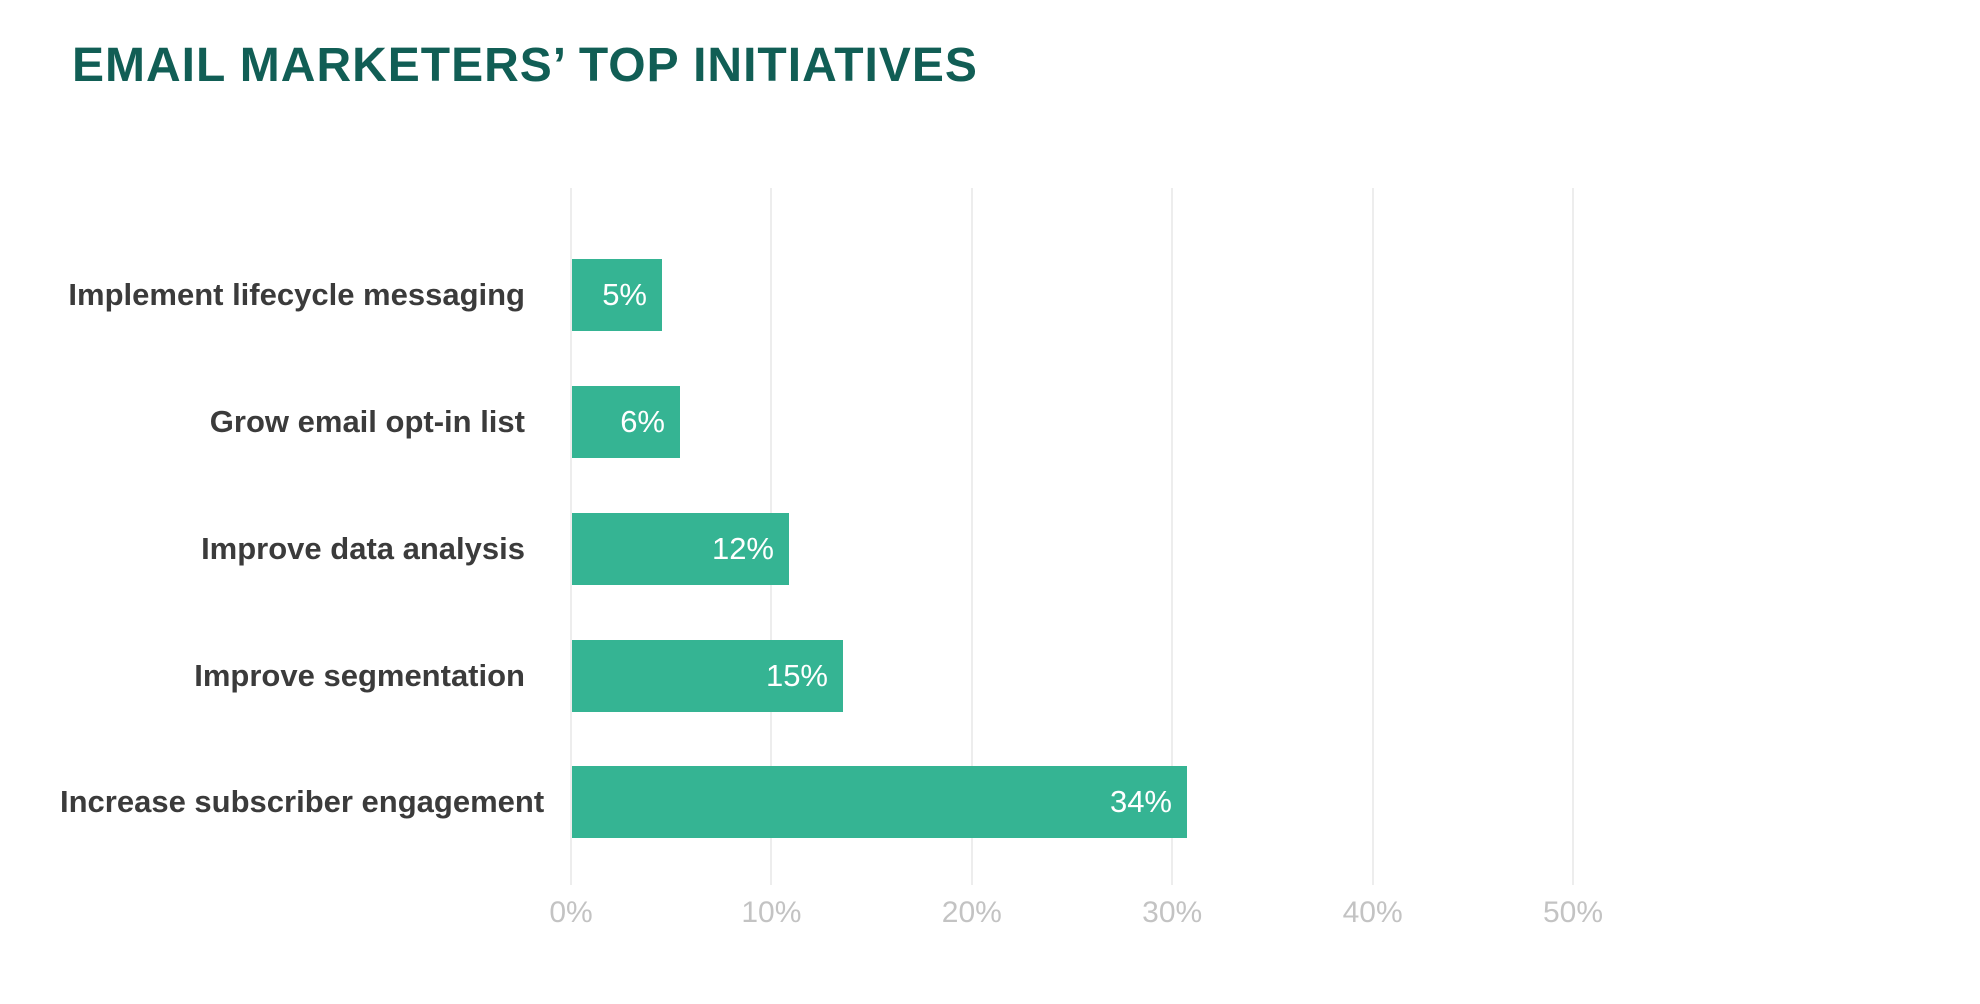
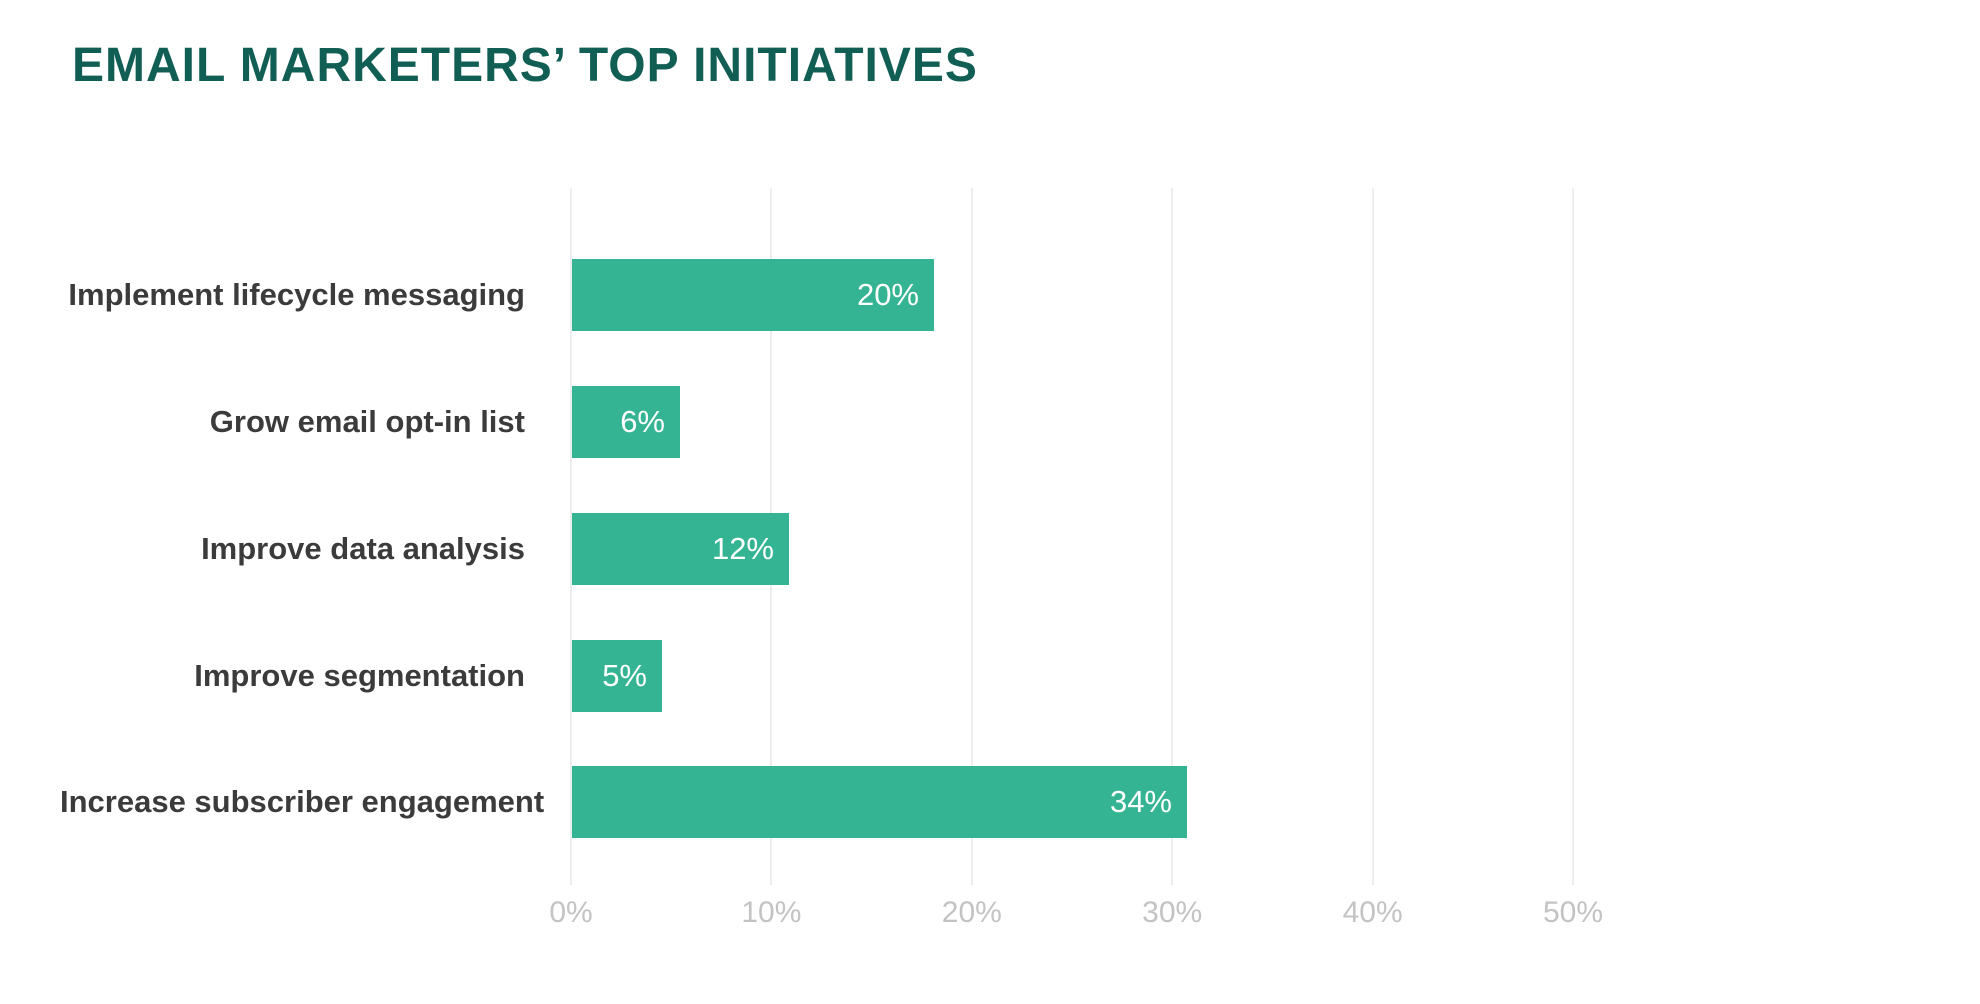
Implement lifecycle messaging: 5% -> 20%
Improve segmentation: 15% -> 5%
